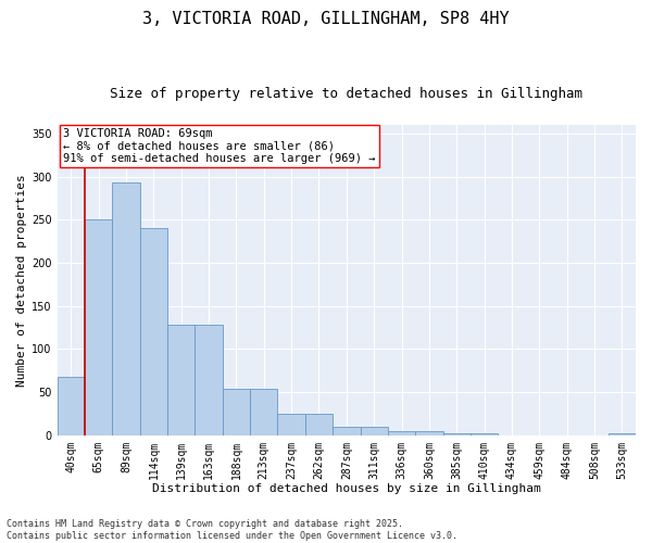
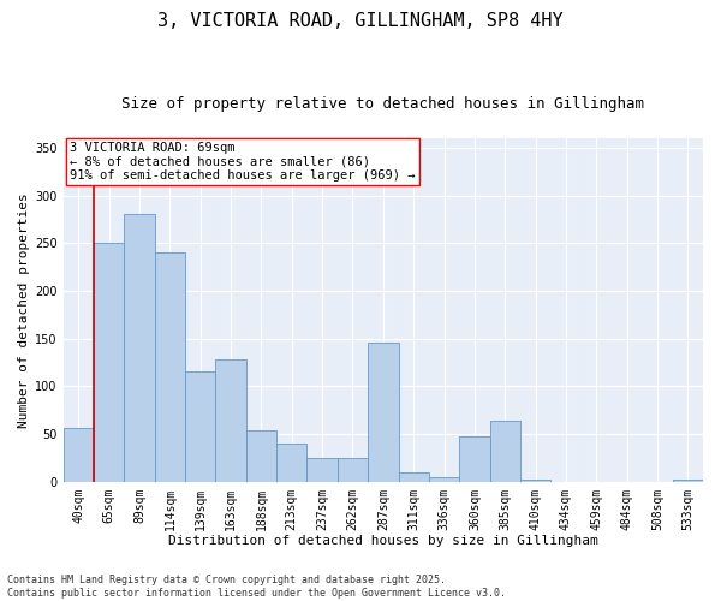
40sqm: 68 -> 56
89sqm: 293 -> 280
139sqm: 128 -> 116
213sqm: 54 -> 40
287sqm: 10 -> 146
360sqm: 5 -> 48
385sqm: 2 -> 64
